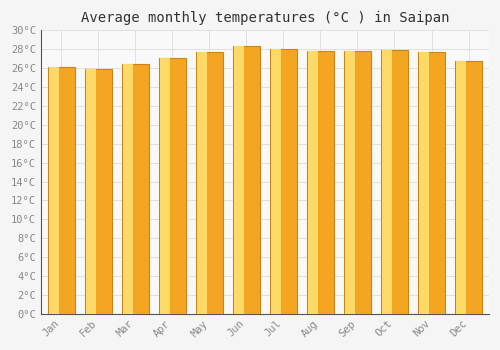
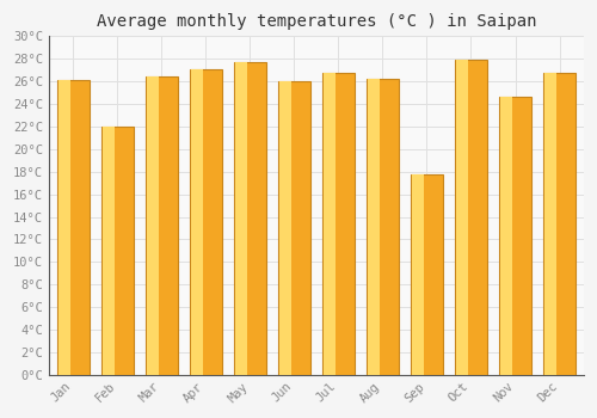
Feb: 25.9°C -> 22.0°C
Jun: 28.3°C -> 26.0°C
Jul: 28.0°C -> 26.8°C
Aug: 27.8°C -> 26.2°C
Sep: 27.8°C -> 17.8°C
Nov: 27.7°C -> 24.6°C
